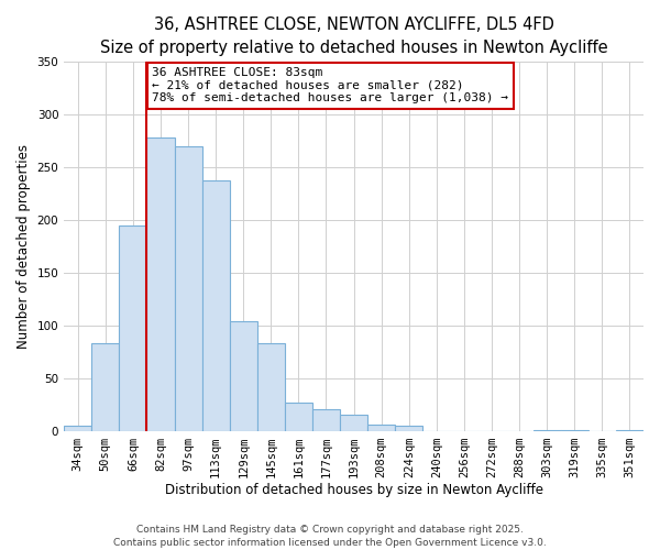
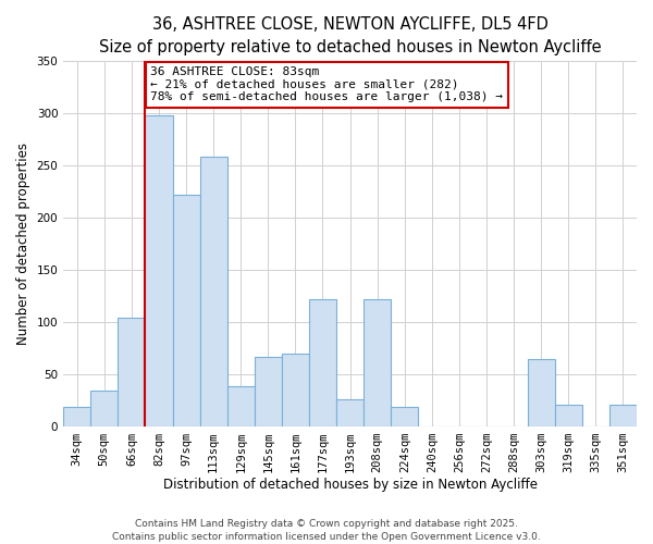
34sqm: 5 -> 18
50sqm: 83 -> 34
66sqm: 195 -> 104
82sqm: 278 -> 298
97sqm: 270 -> 222
113sqm: 238 -> 258
129sqm: 104 -> 38
145sqm: 83 -> 66
161sqm: 27 -> 70
177sqm: 20 -> 122
193sqm: 15 -> 26
208sqm: 6 -> 122
224sqm: 5 -> 18
303sqm: 1 -> 64
319sqm: 1 -> 20
351sqm: 1 -> 20
